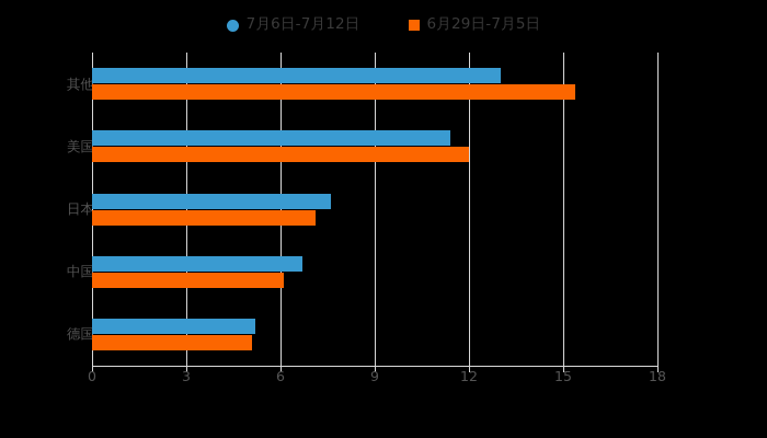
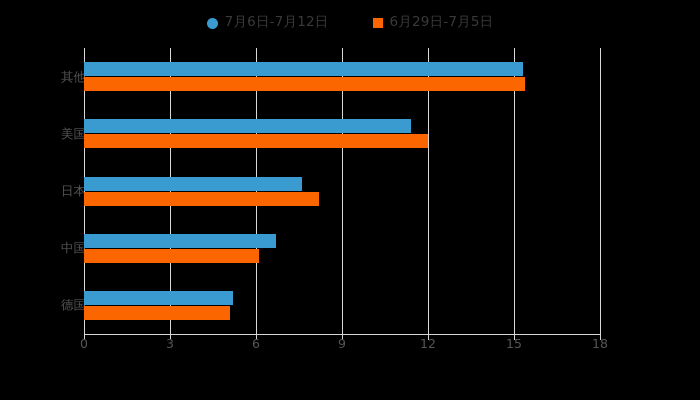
6月29日-7月5日/日本: 7.1 -> 8.2
7月6日-7月12日/其他: 13.0 -> 15.3
